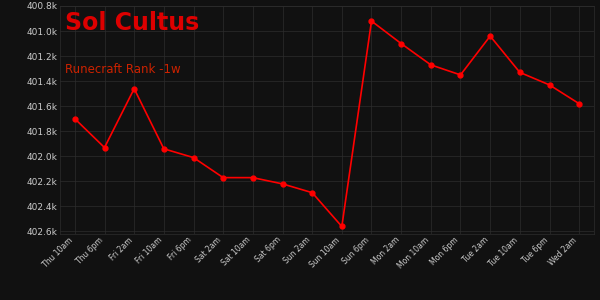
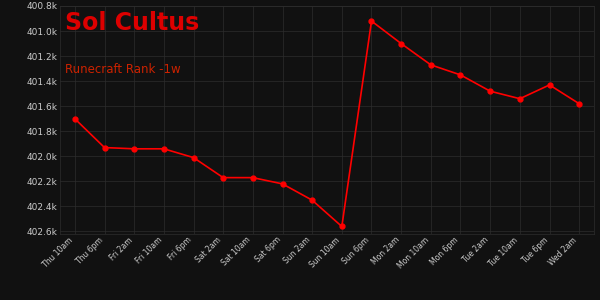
Fri 2am: 401.46k -> 401.94k
Sun 2am: 402.29k -> 402.35k
Tue 2am: 401.04k -> 401.48k
Tue 10am: 401.33k -> 401.54k
